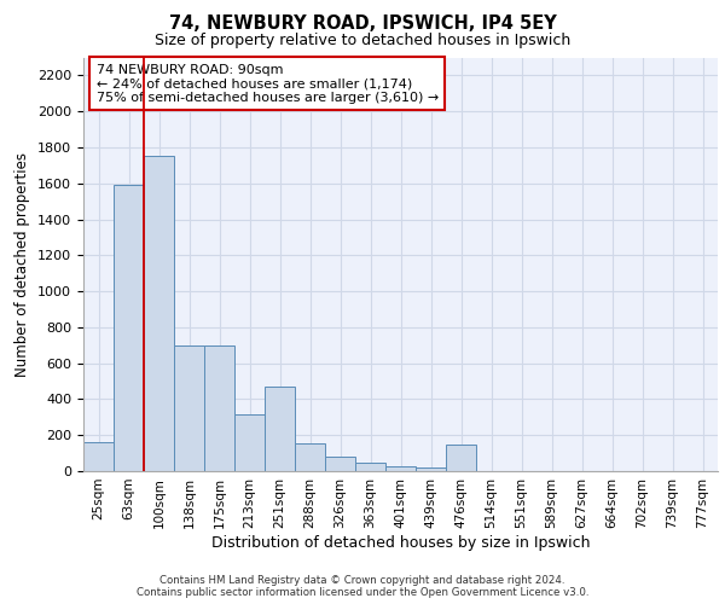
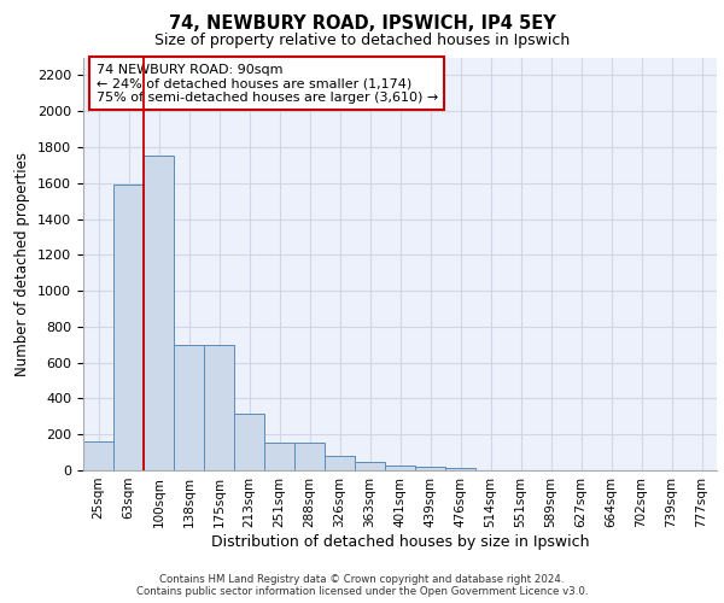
251sqm: 470 -> 160
476sqm: 150 -> 20
